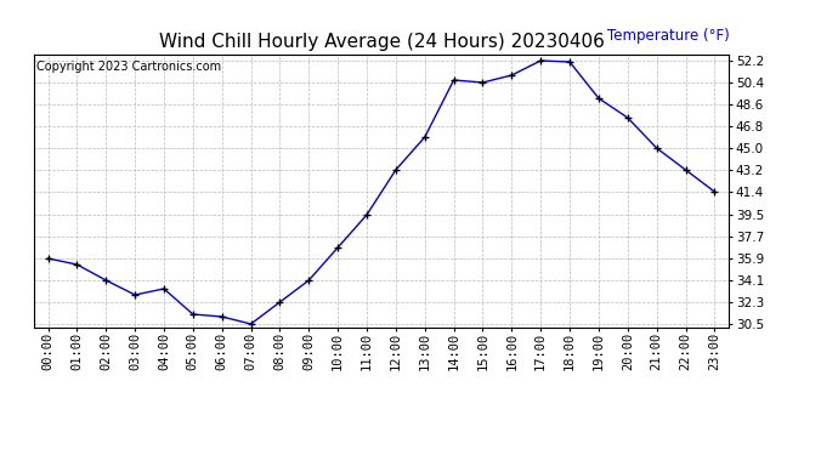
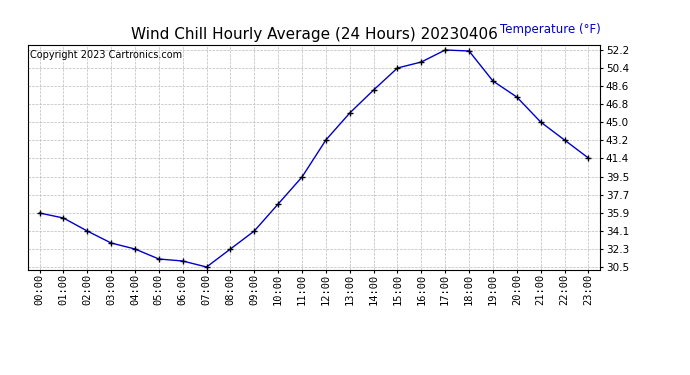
04:00: 33.4 -> 32.3
14:00: 50.6 -> 48.2
